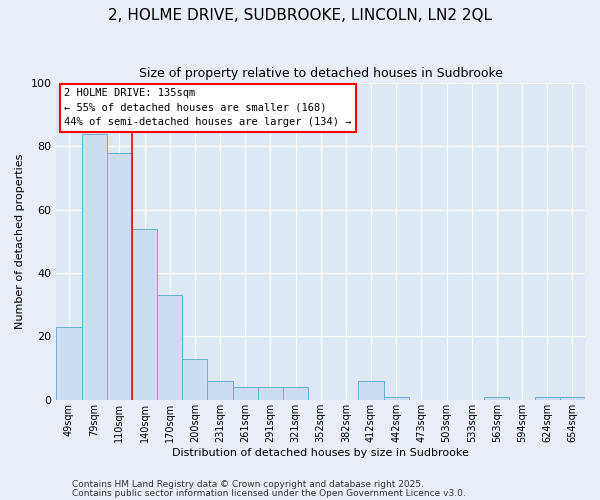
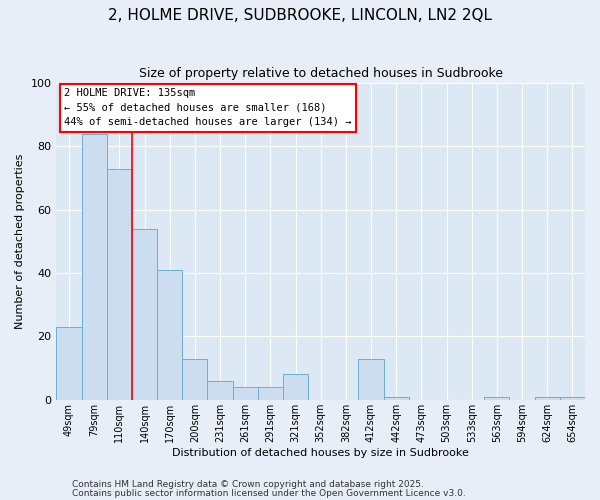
110sqm: 78 -> 73
170sqm: 33 -> 41
321sqm: 4 -> 8
412sqm: 6 -> 13
